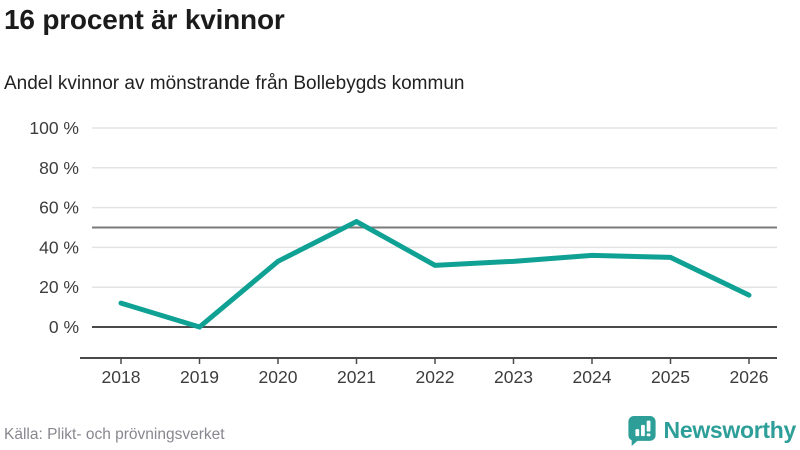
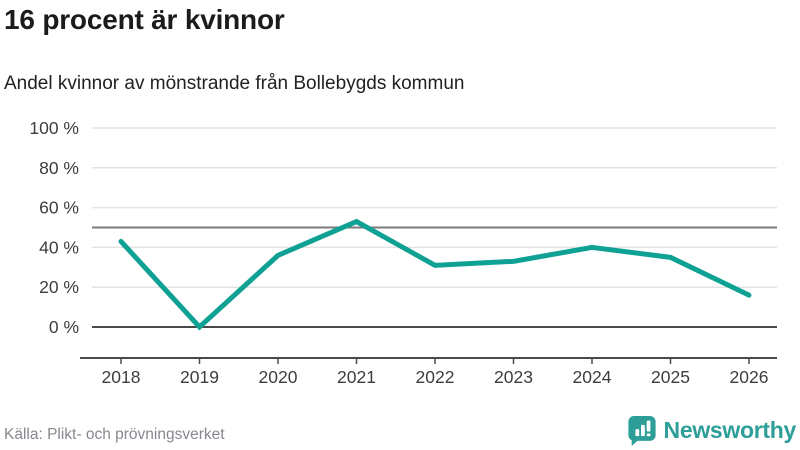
2018: 12% -> 43%
2020: 33% -> 36%
2024: 36% -> 40%
